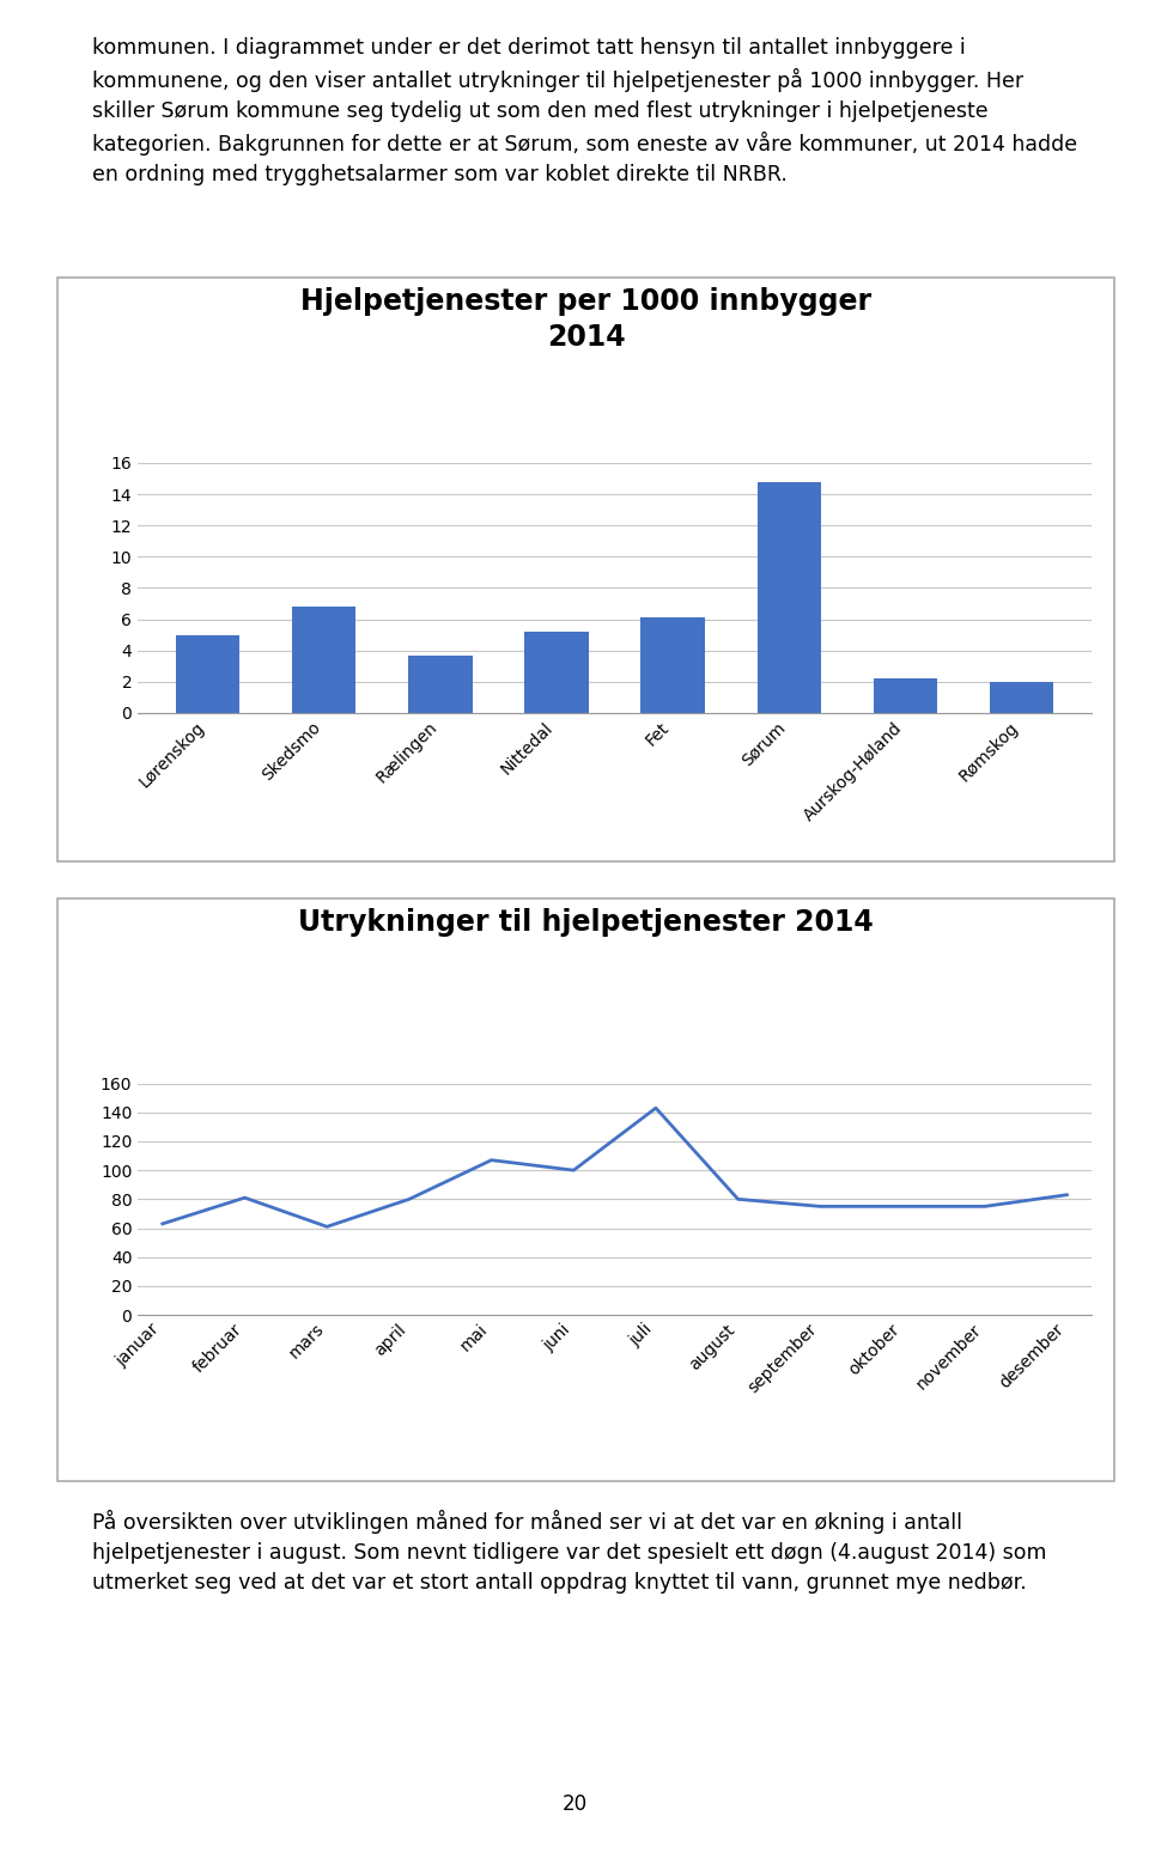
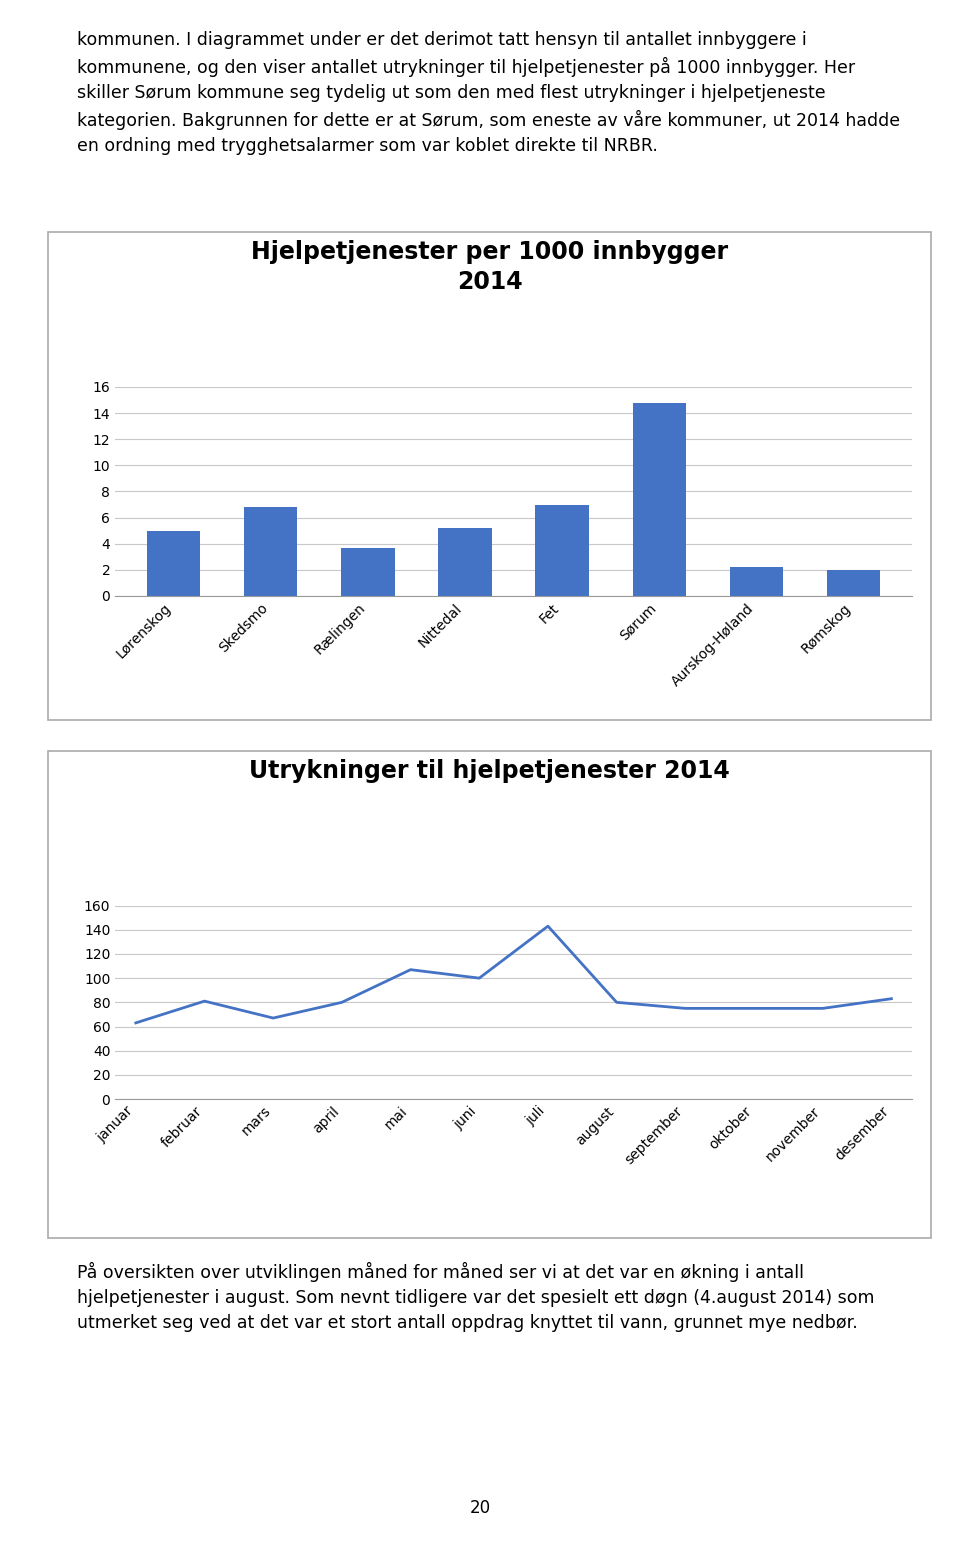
Fet: 6.1 -> 7.0
mars: 61 -> 67
